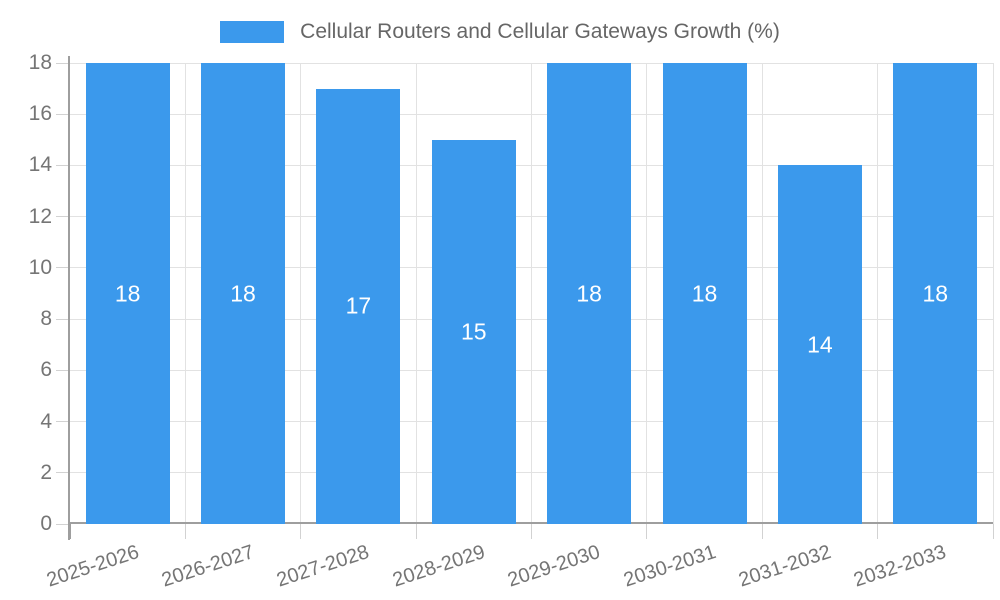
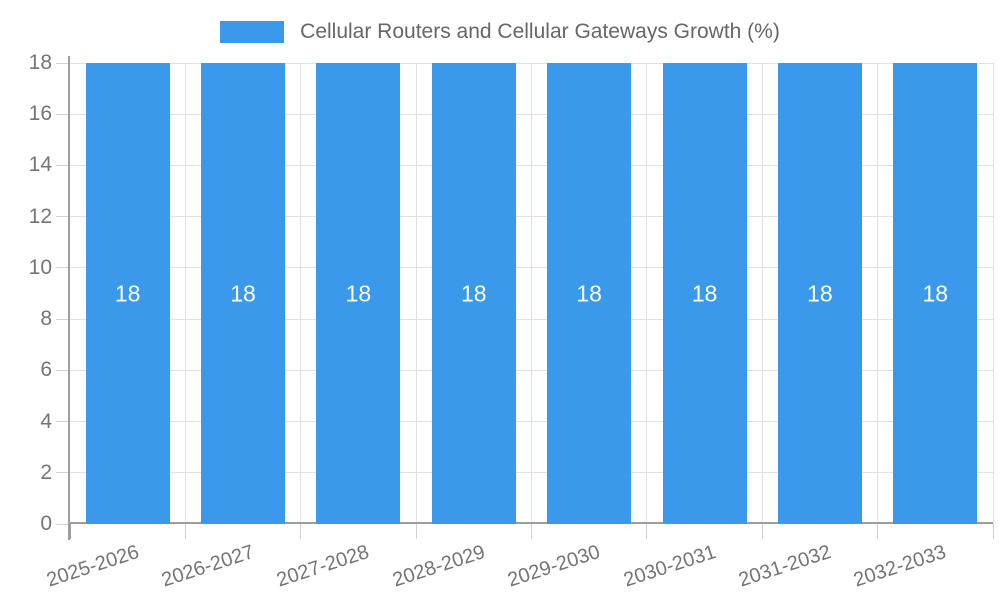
2027-2028: 17 -> 18
2028-2029: 15 -> 18
2031-2032: 14 -> 18
